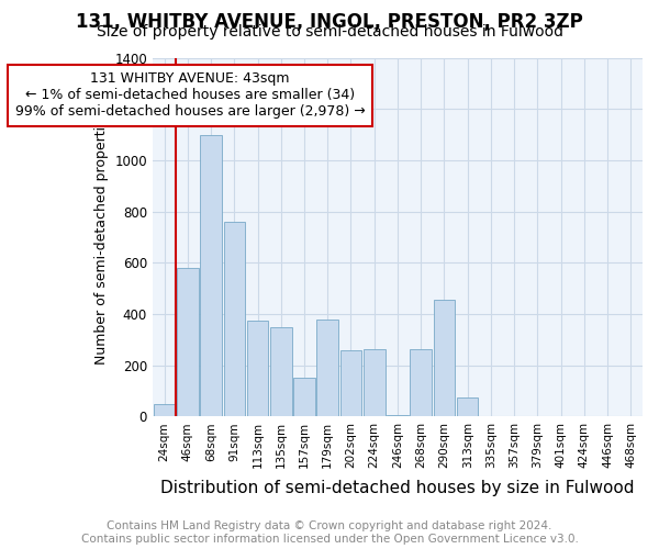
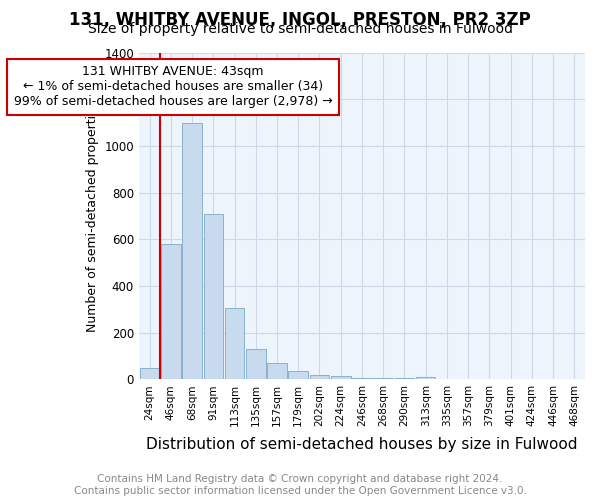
91sqm: 760 -> 710
113sqm: 375 -> 305
135sqm: 350 -> 130
157sqm: 150 -> 70
179sqm: 380 -> 35
202sqm: 260 -> 20
224sqm: 265 -> 15
268sqm: 265 -> 5
290sqm: 455 -> 5
313sqm: 75 -> 10
